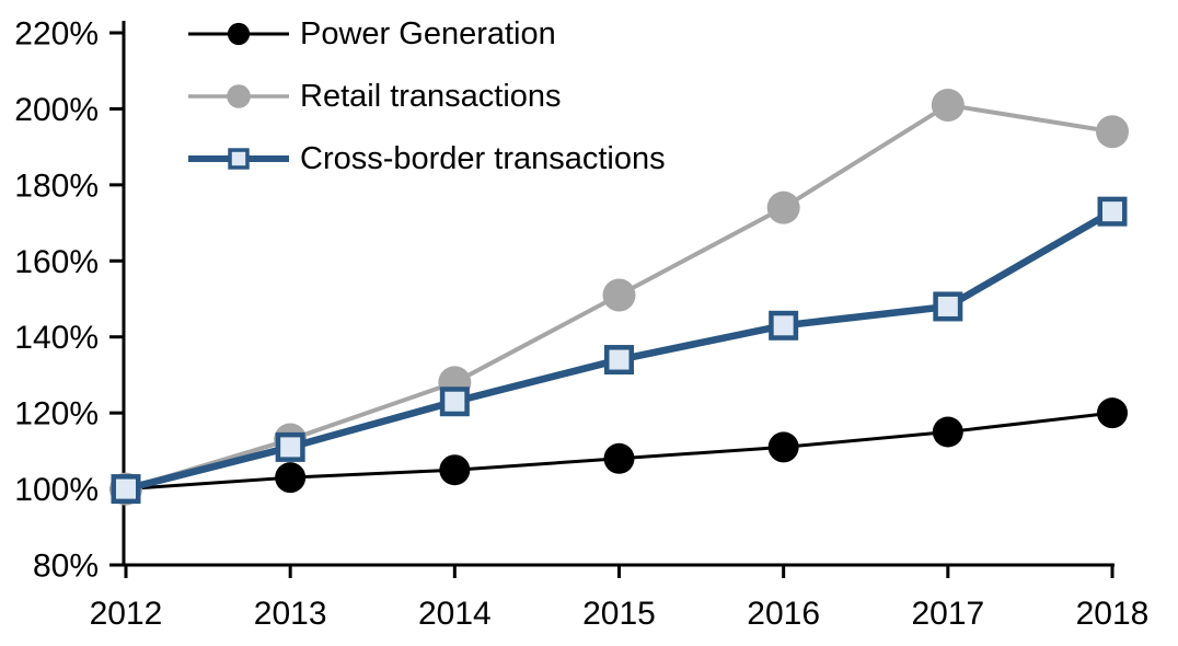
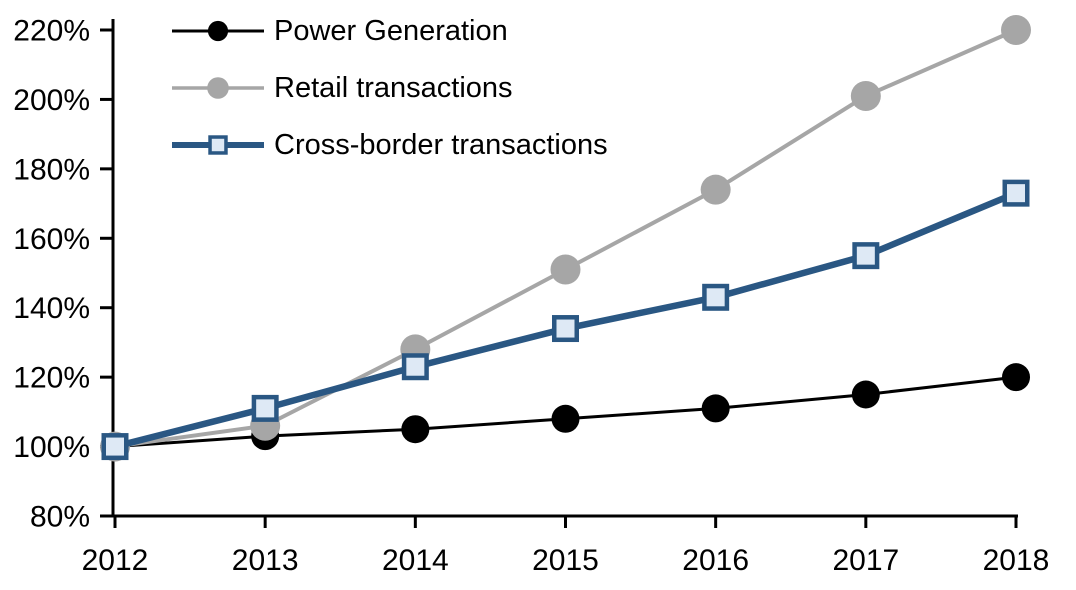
Retail transactions/2013: 113% -> 106%
Cross-border transactions/2017: 148% -> 155%
Retail transactions/2018: 194% -> 220%
